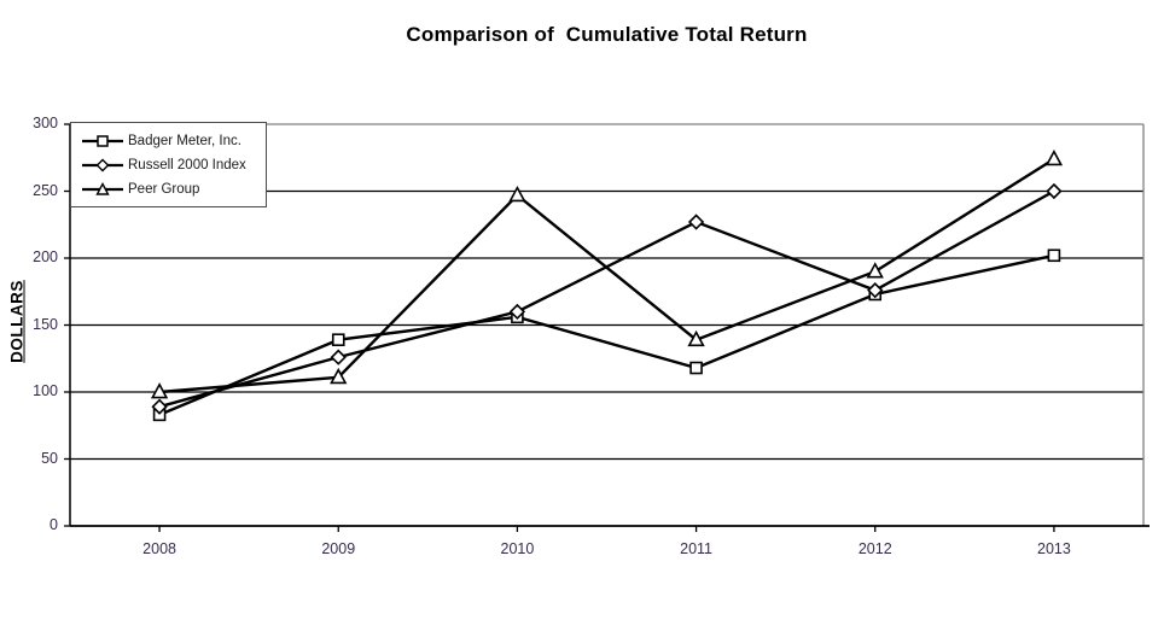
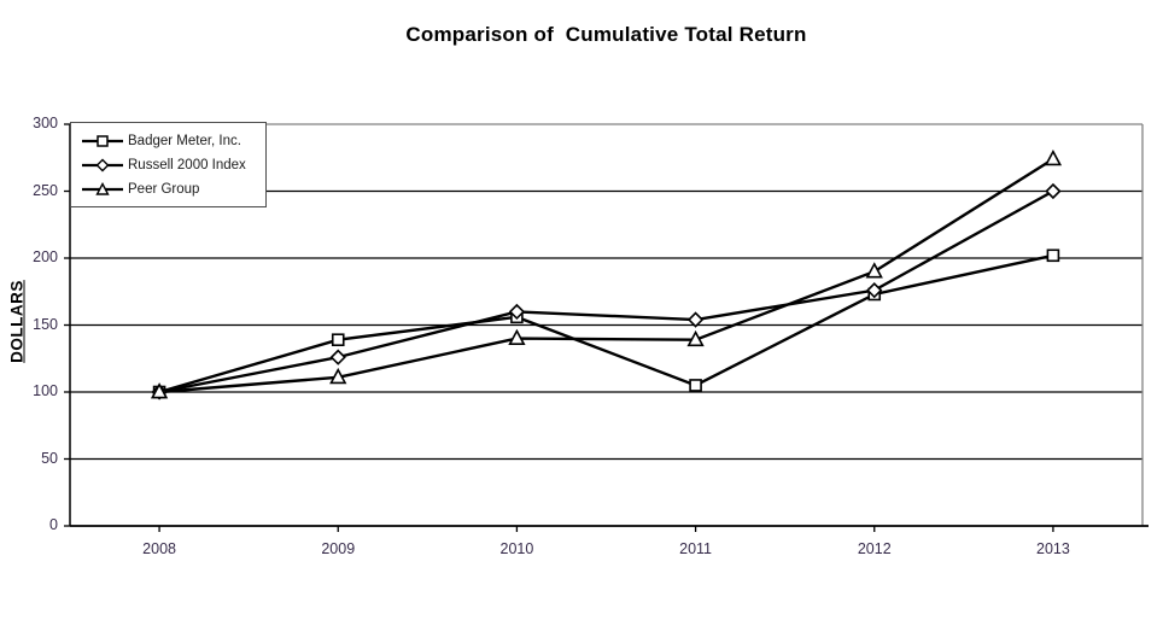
Badger Meter, Inc./2008: 83 -> 100
Russell 2000 Index/2008: 89 -> 100
Peer Group/2010: 247 -> 140
Badger Meter, Inc./2011: 118 -> 105
Russell 2000 Index/2011: 227 -> 154
